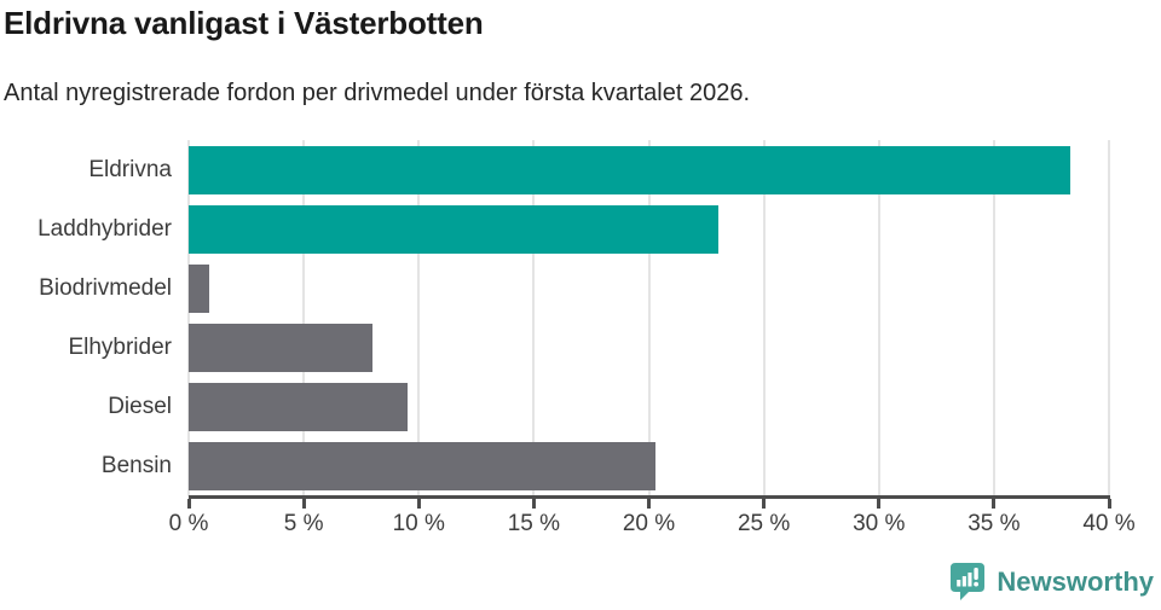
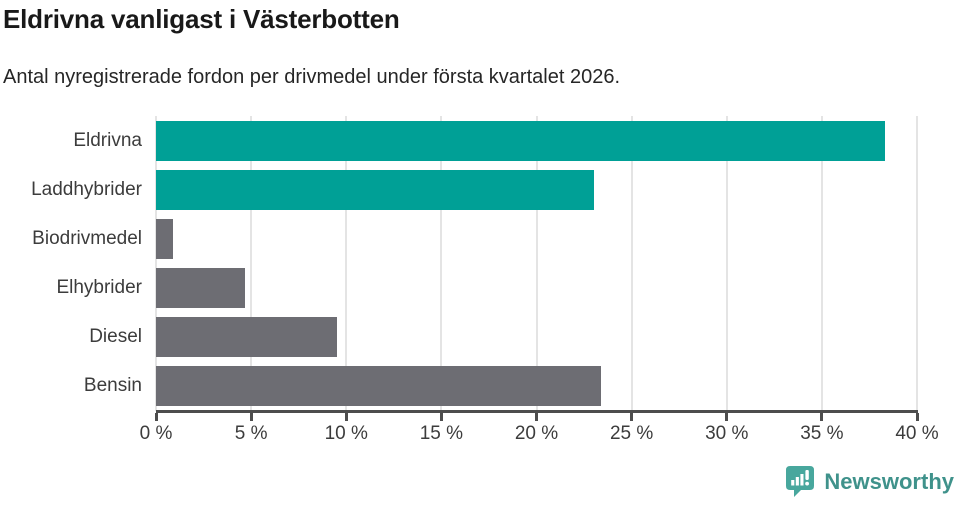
Elhybrider: 8.0% -> 4.7%
Bensin: 20.3% -> 23.4%
